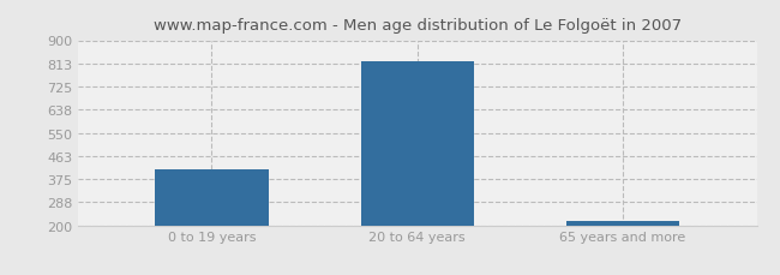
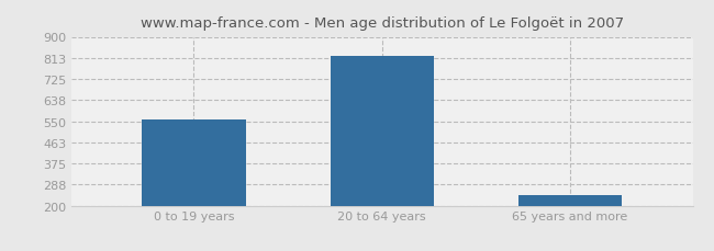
0 to 19 years: 413 -> 555
65 years and more: 218 -> 245
